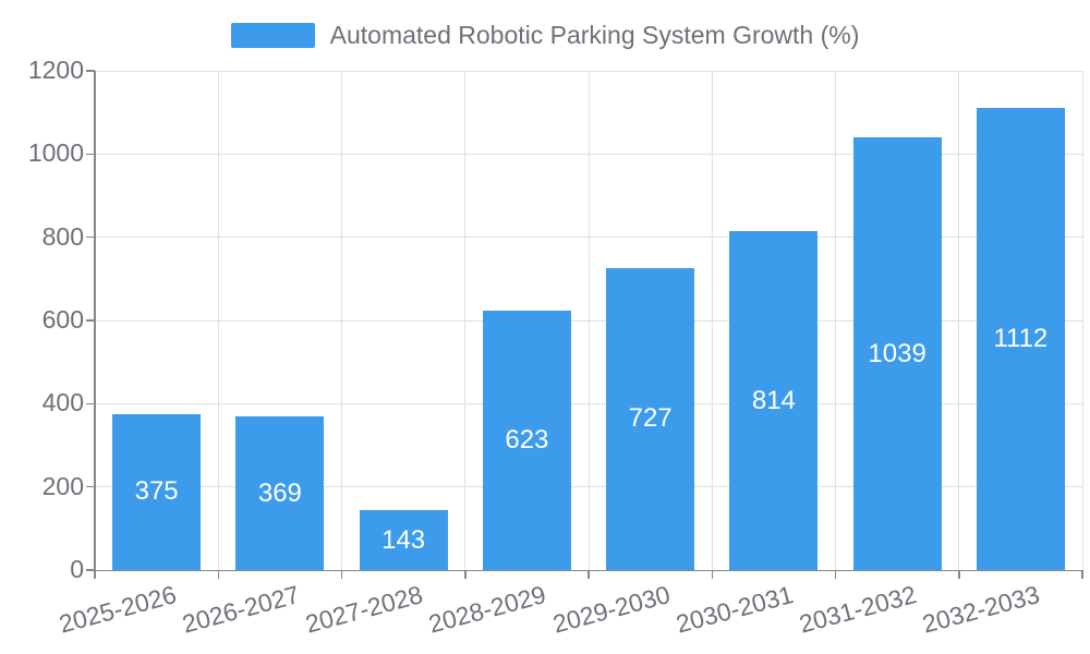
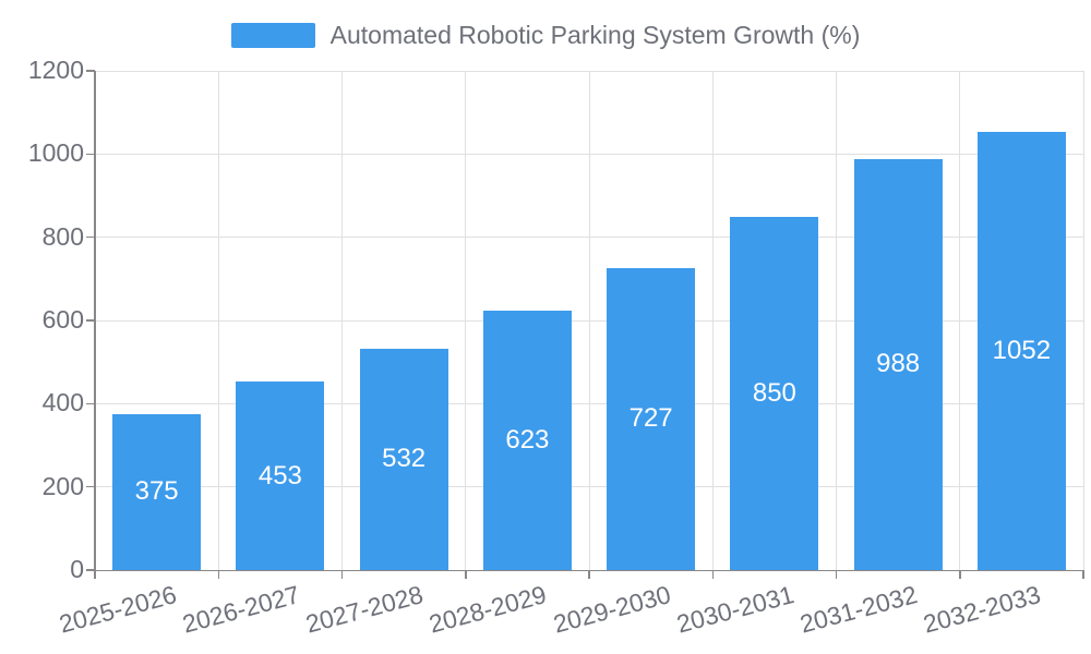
2026-2027: 369 -> 453
2027-2028: 143 -> 532
2030-2031: 814 -> 850
2031-2032: 1039 -> 988
2032-2033: 1112 -> 1052
